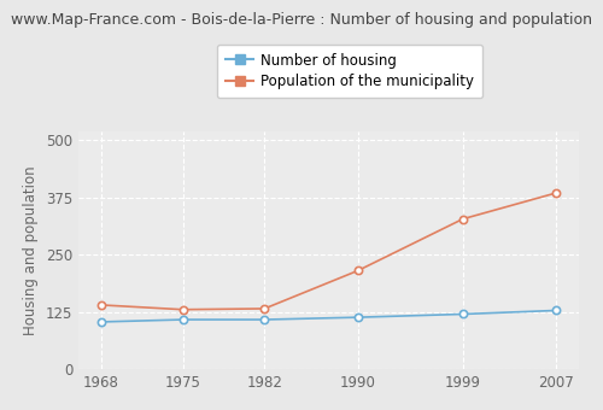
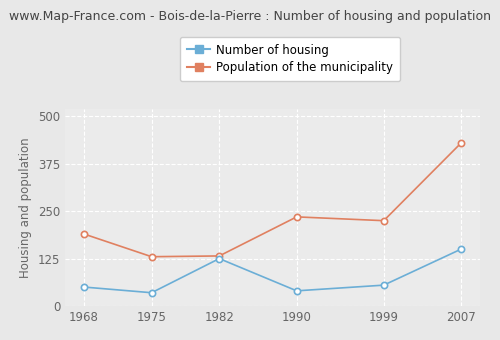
Number of housing/1968: 103 -> 50
Population of the municipality/1968: 140 -> 190
Number of housing/1975: 108 -> 35
Number of housing/1982: 108 -> 125
Number of housing/1990: 113 -> 40
Population of the municipality/1990: 215 -> 235
Number of housing/1999: 120 -> 55
Population of the municipality/1999: 328 -> 225
Number of housing/2007: 128 -> 150
Population of the municipality/2007: 385 -> 430
